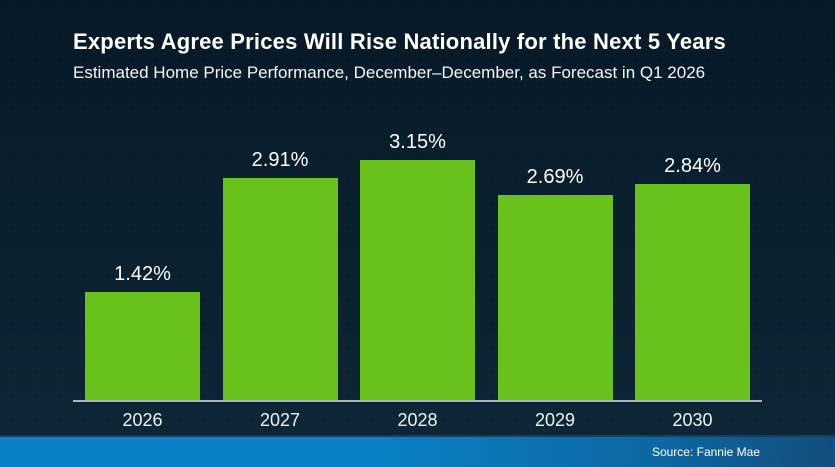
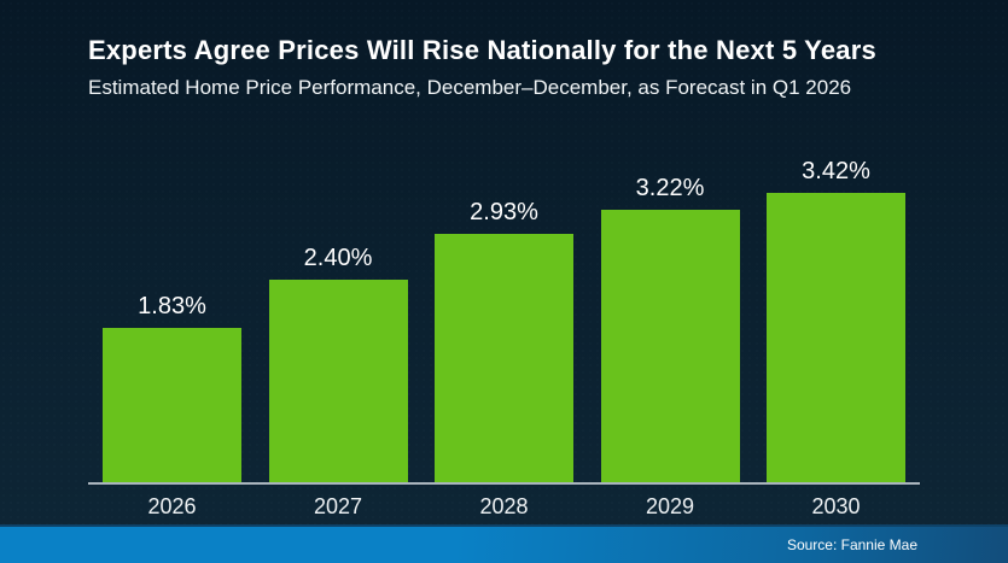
2026: 1.42% -> 1.83%
2027: 2.91% -> 2.40%
2028: 3.15% -> 2.93%
2029: 2.69% -> 3.22%
2030: 2.84% -> 3.42%
